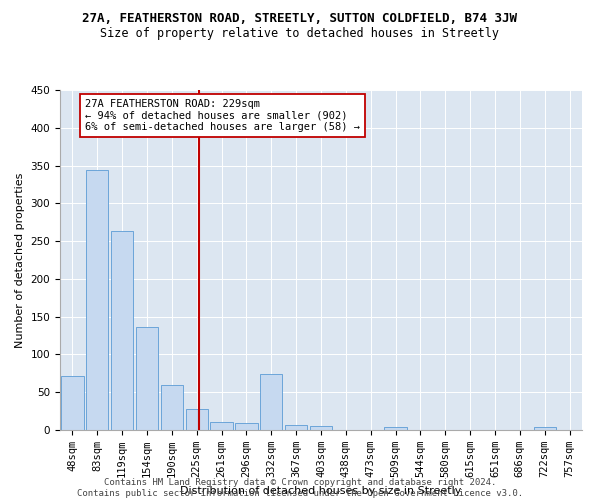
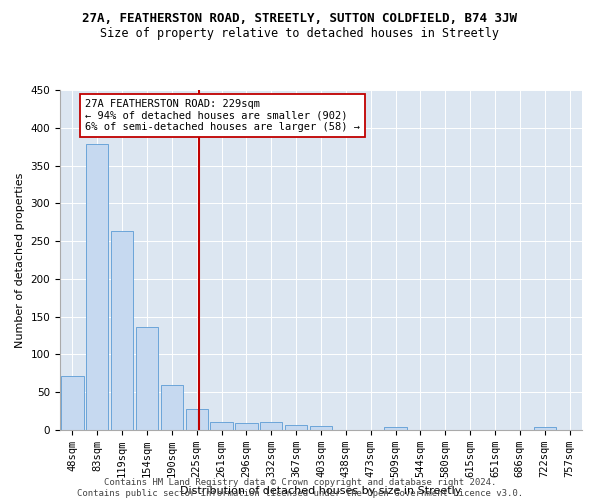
83sqm: 344 -> 378
332sqm: 74 -> 10
